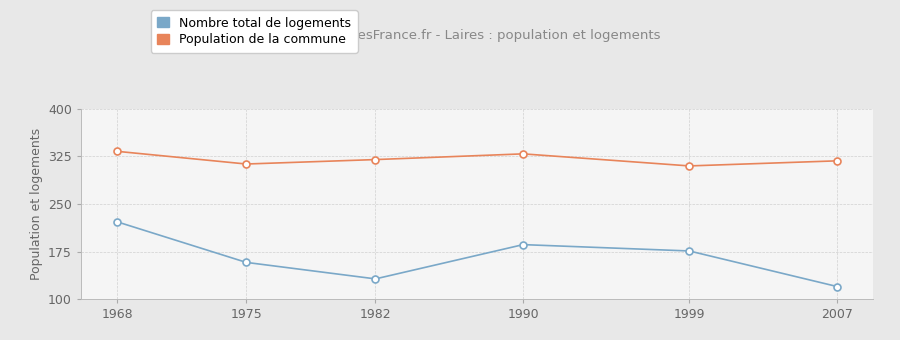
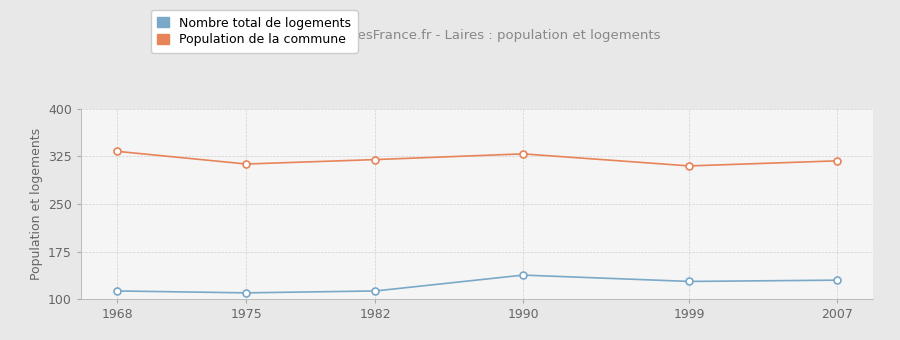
Nombre total de logements/1968: 222 -> 113
Nombre total de logements/1975: 158 -> 110
Nombre total de logements/1982: 132 -> 113
Nombre total de logements/1990: 186 -> 138
Nombre total de logements/1999: 176 -> 128
Nombre total de logements/2007: 120 -> 130
